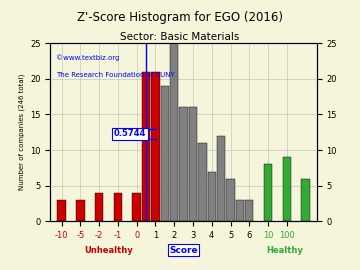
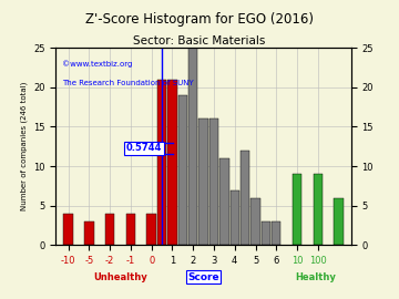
-10: 3 -> 4
10: 8 -> 9
